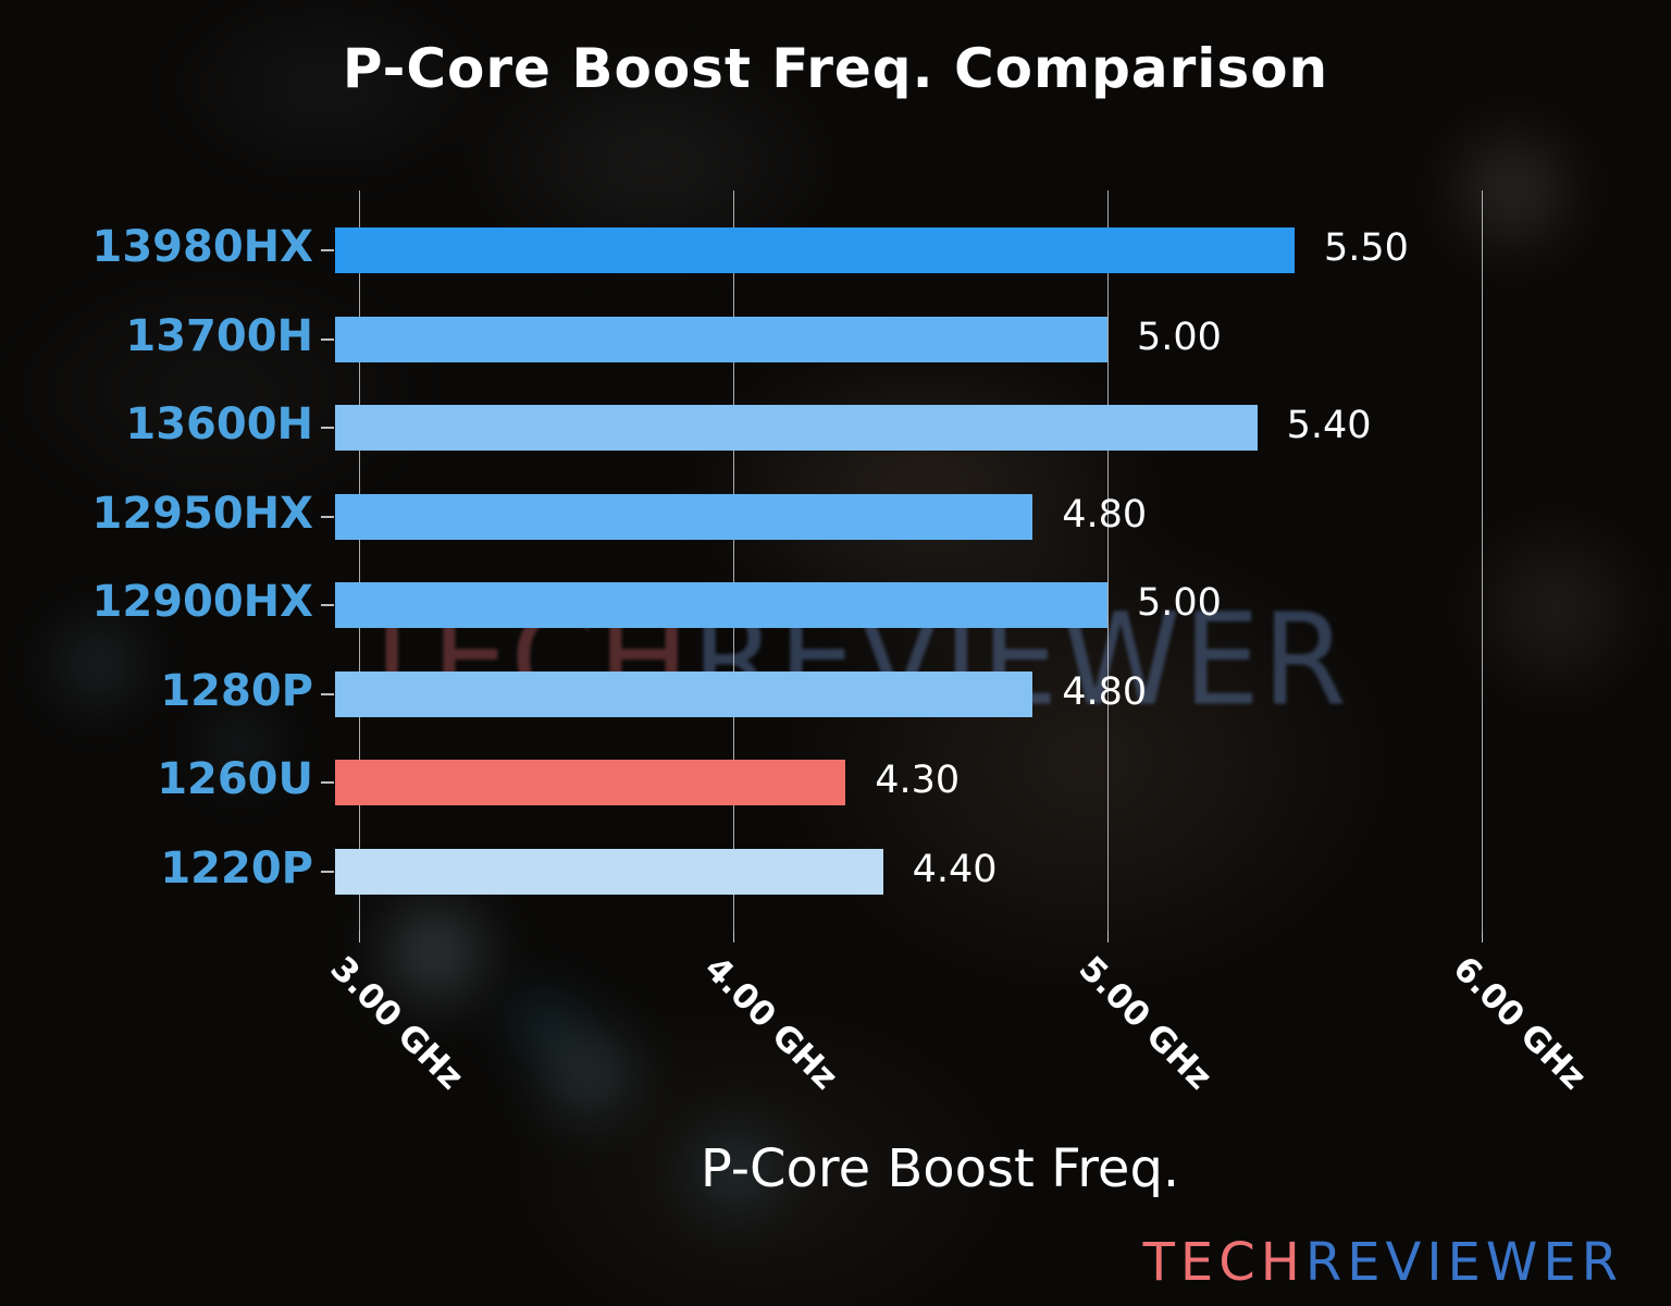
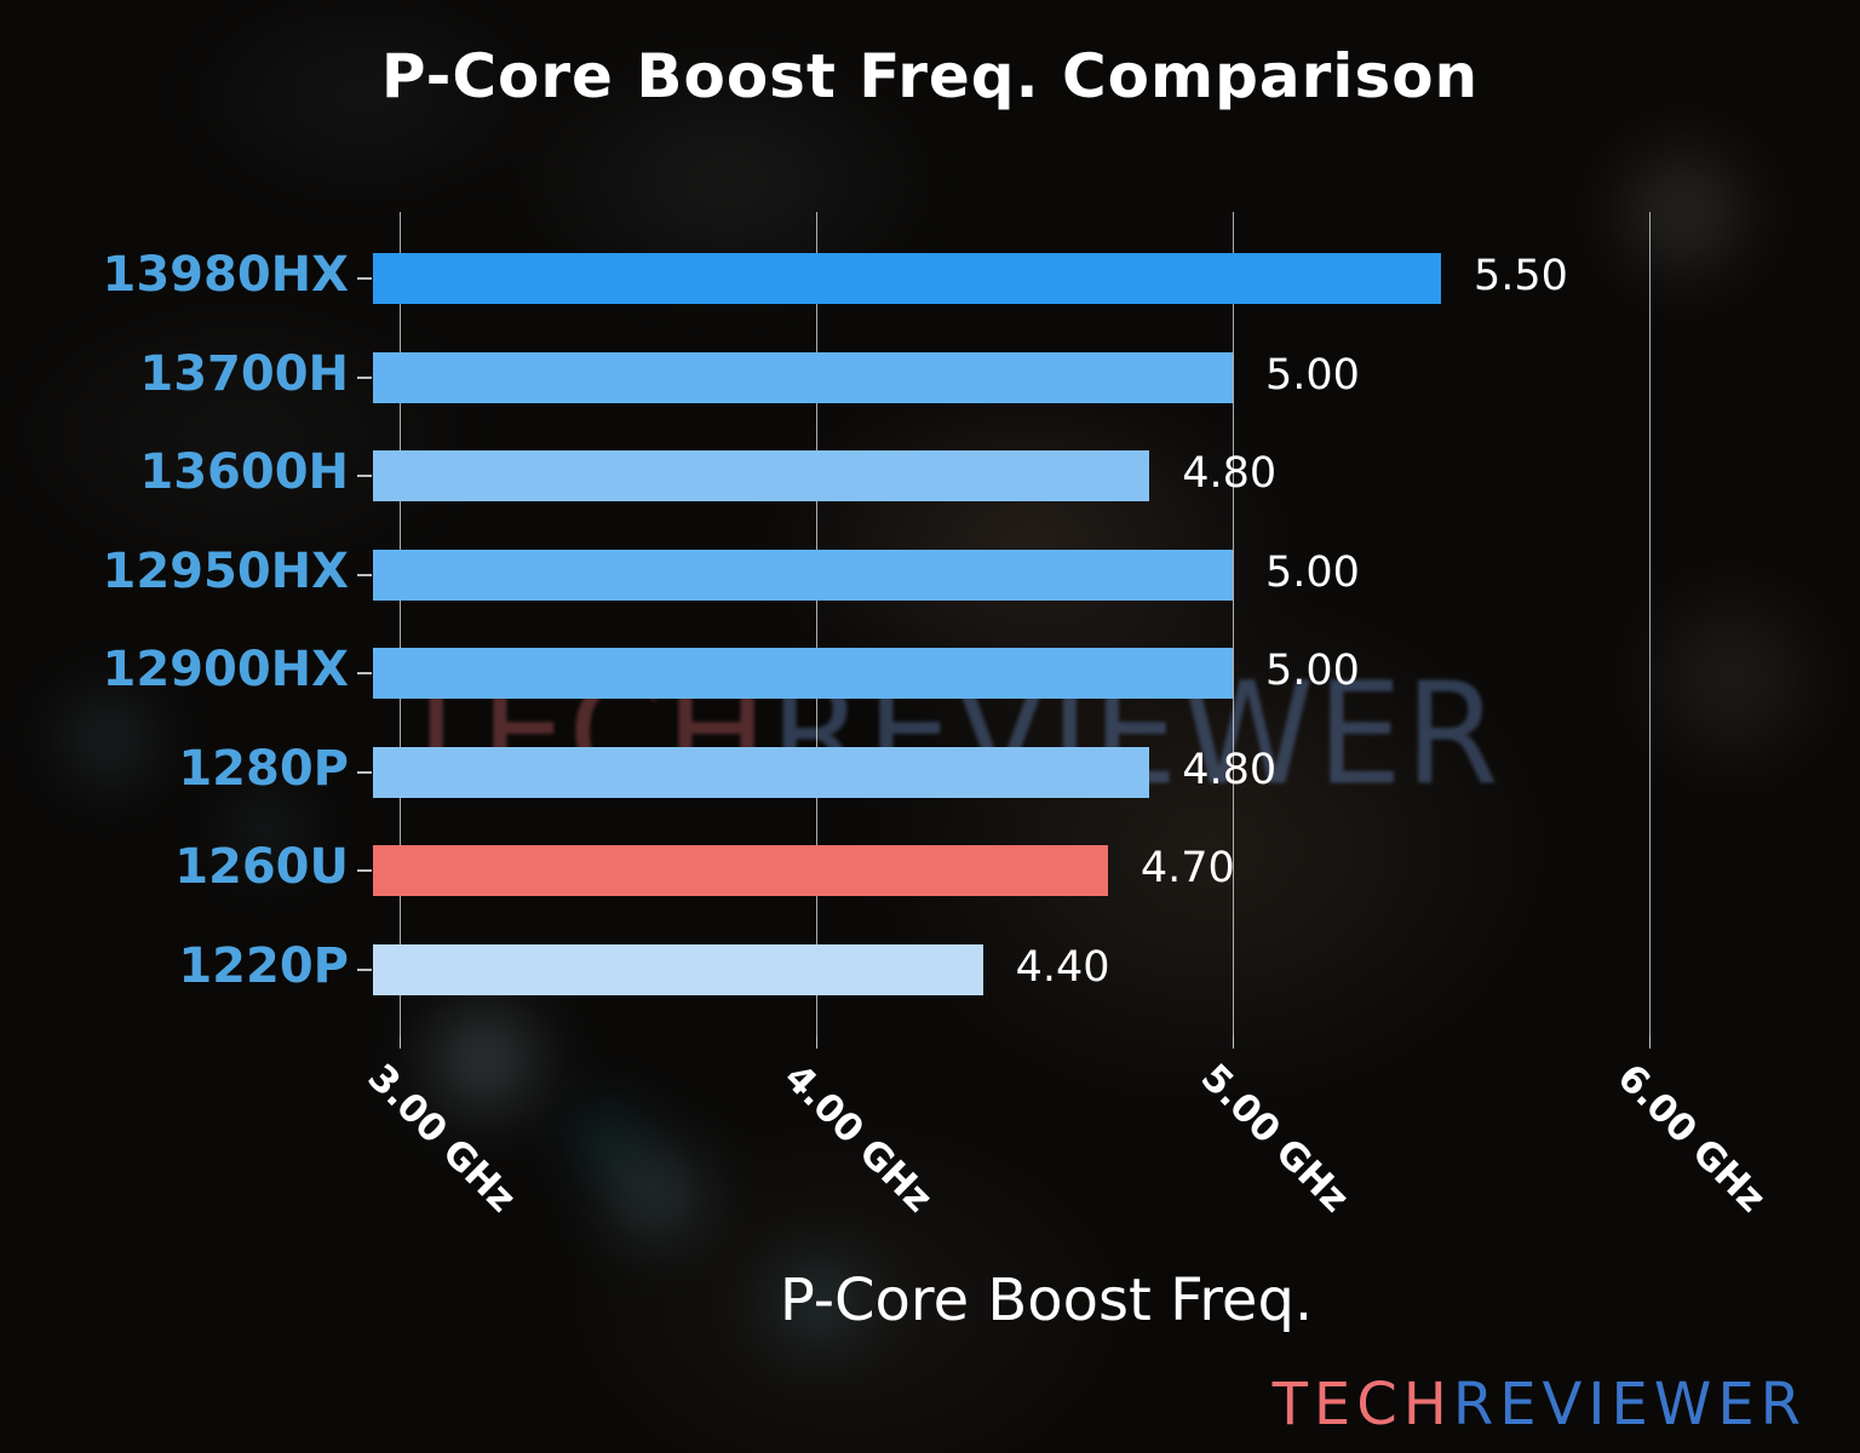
13600H: 5.40 -> 4.80
12950HX: 4.80 -> 5.00
1260U: 4.30 -> 4.70
